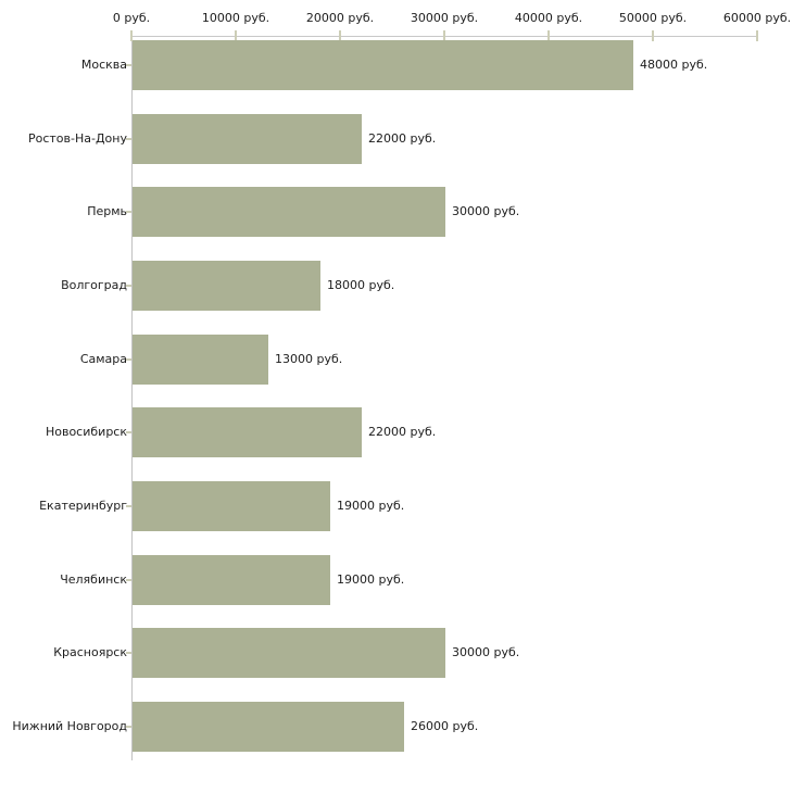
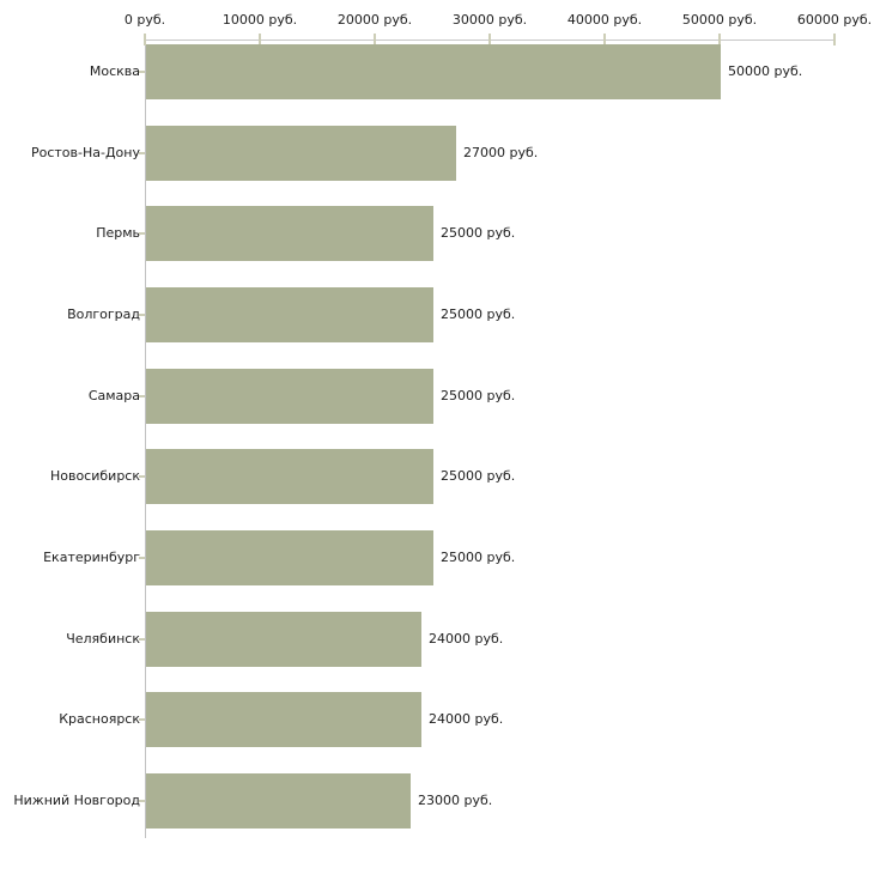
Москва: 48000 -> 50000
Ростов-На-Дону: 22000 -> 27000
Пермь: 30000 -> 25000
Волгоград: 18000 -> 25000
Самара: 13000 -> 25000
Новосибирск: 22000 -> 25000
Екатеринбург: 19000 -> 25000
Челябинск: 19000 -> 24000
Красноярск: 30000 -> 24000
Нижний Новгород: 26000 -> 23000
